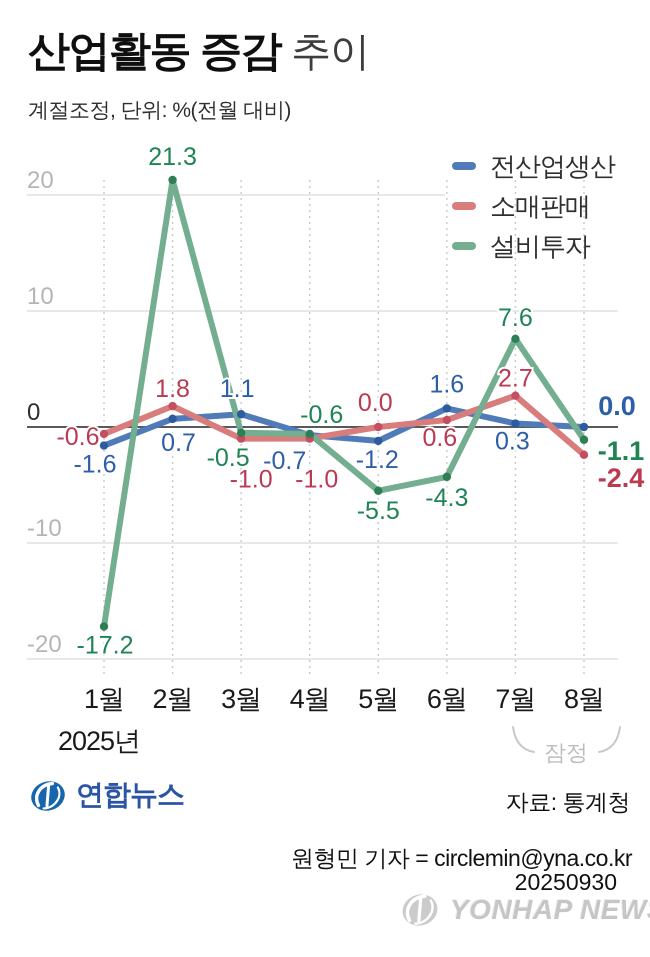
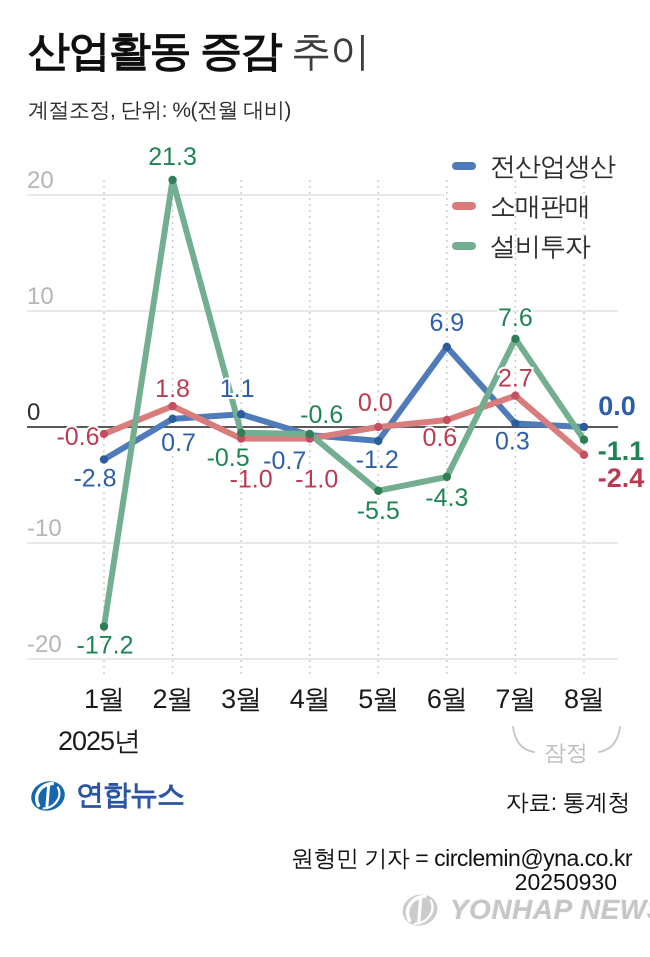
전산업생산/1월: -1.6 -> -2.8
전산업생산/6월: 1.6 -> 6.9
